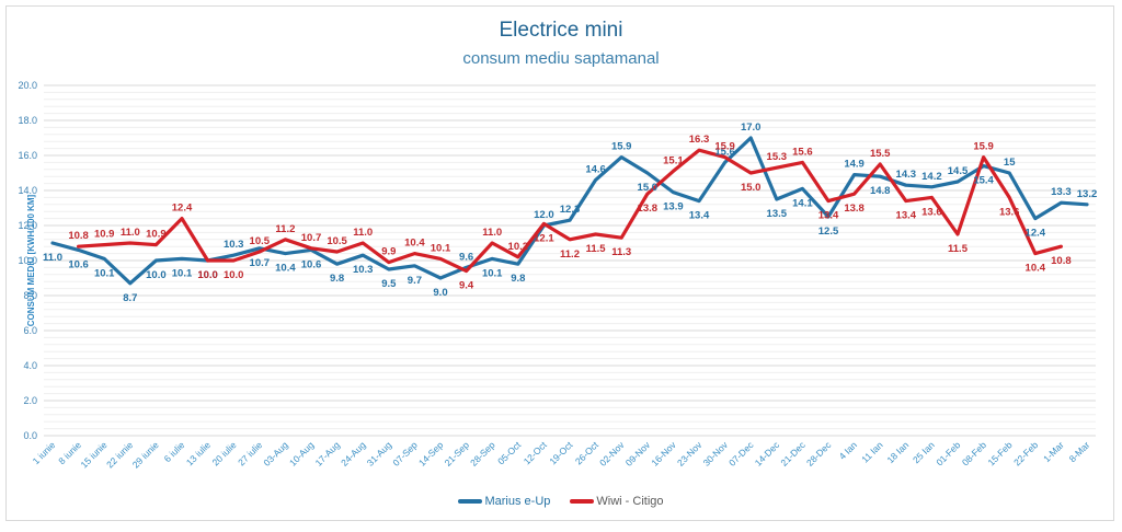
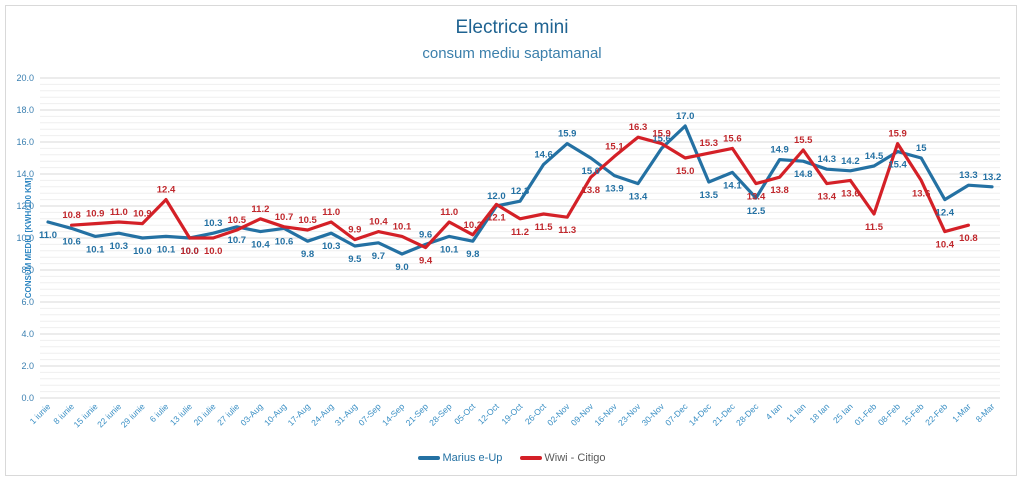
Marius e-Up/22 iunie: 8.7 -> 10.3
